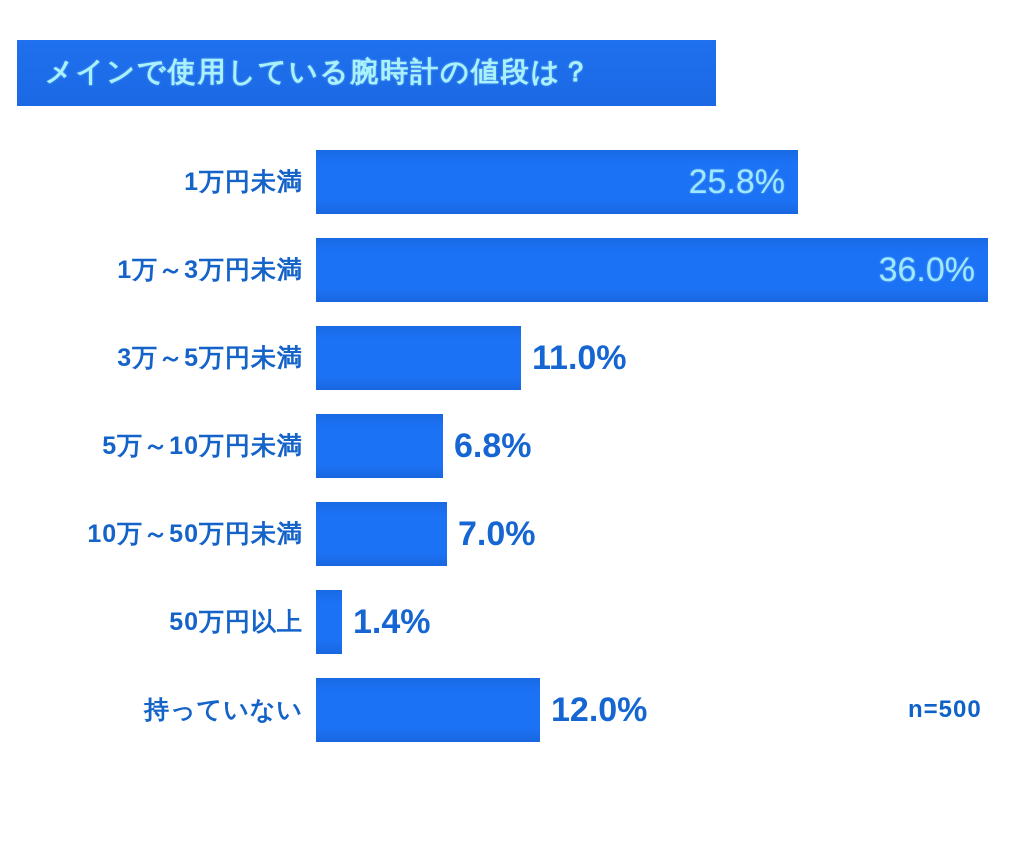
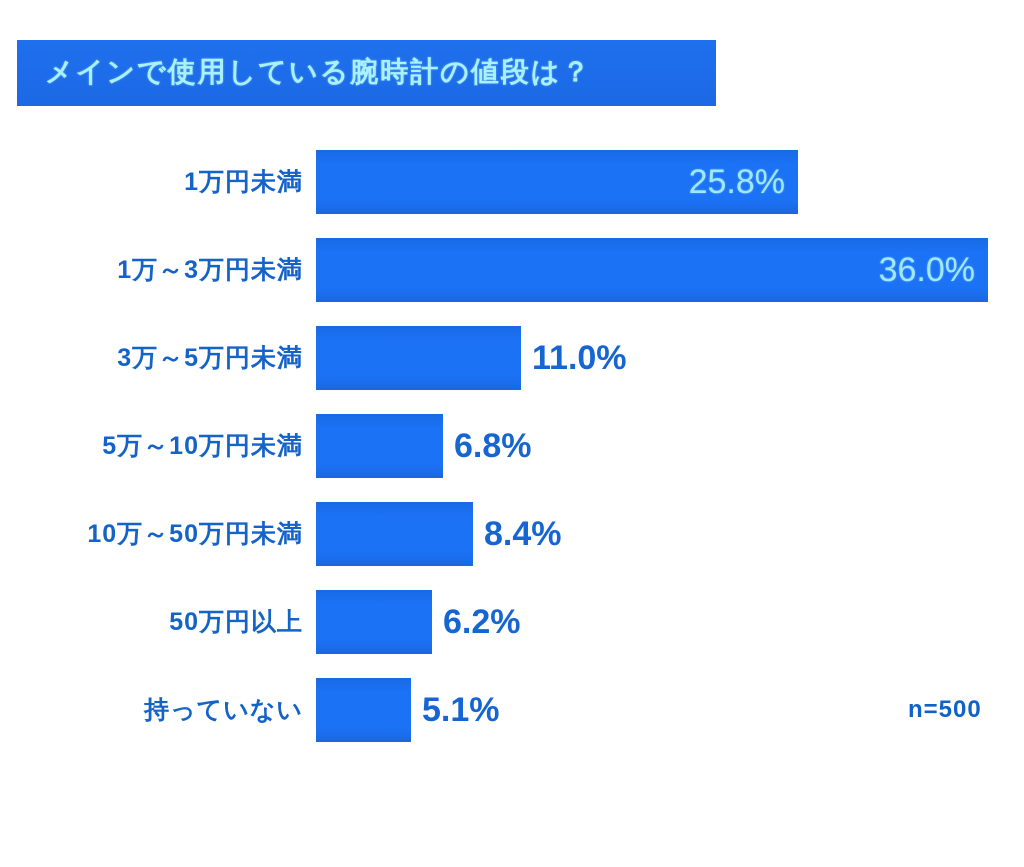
10万～50万円未満: 7.0% -> 8.4%
50万円以上: 1.4% -> 6.2%
持っていない: 12.0% -> 5.1%
